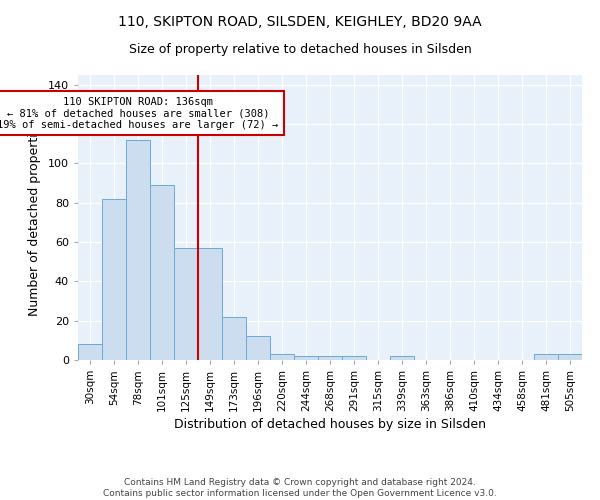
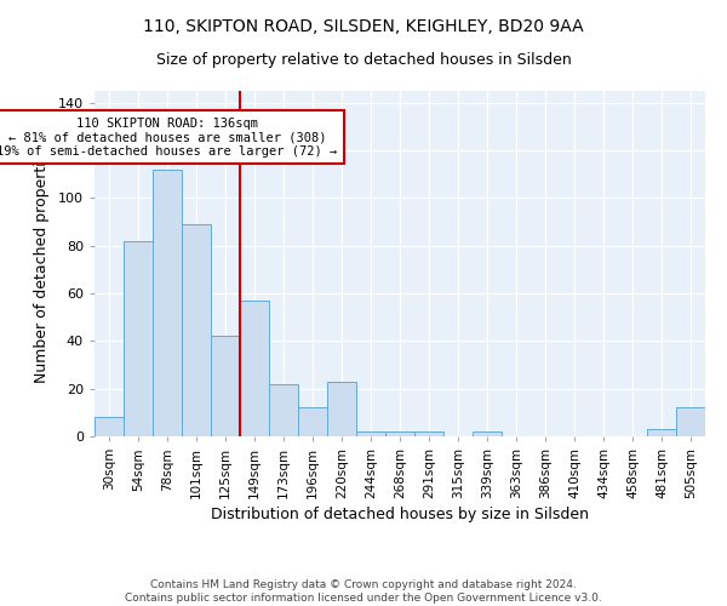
125sqm: 57 -> 42
220sqm: 3 -> 23
505sqm: 3 -> 12
